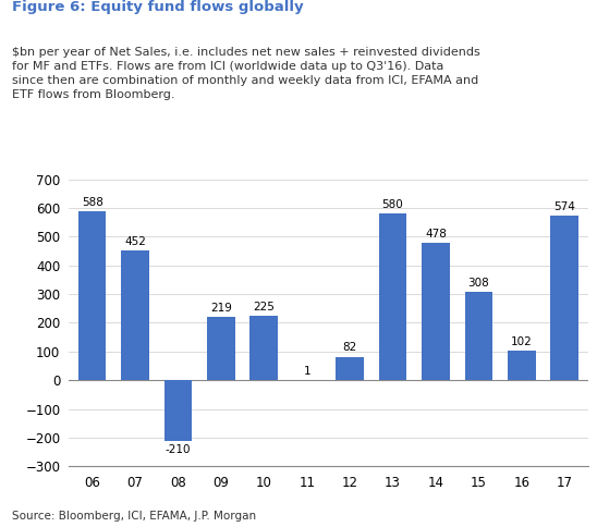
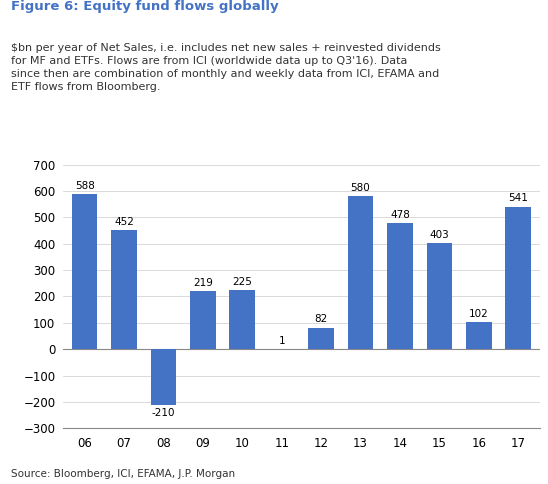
15: 308 -> 403
17: 574 -> 541
